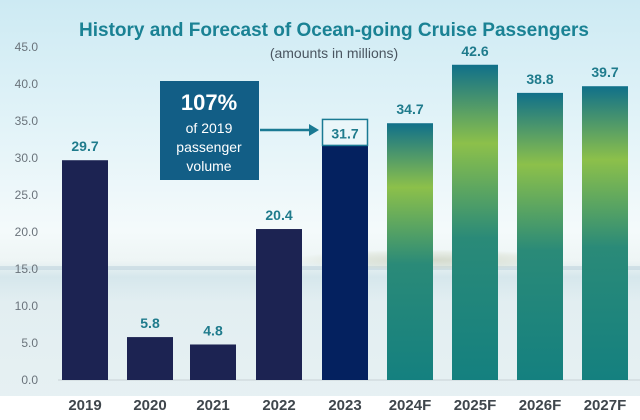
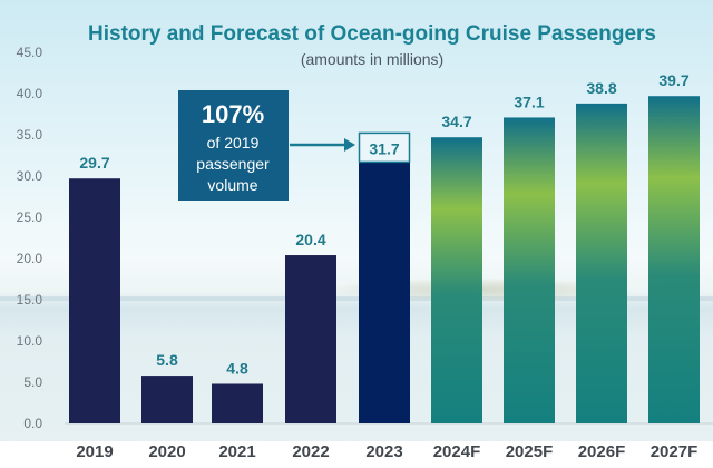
2025F: 42.6 -> 37.1
